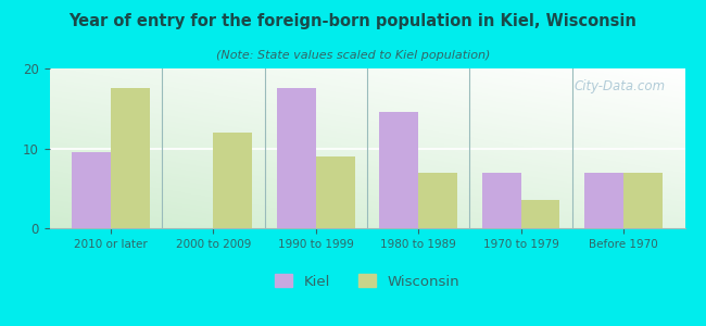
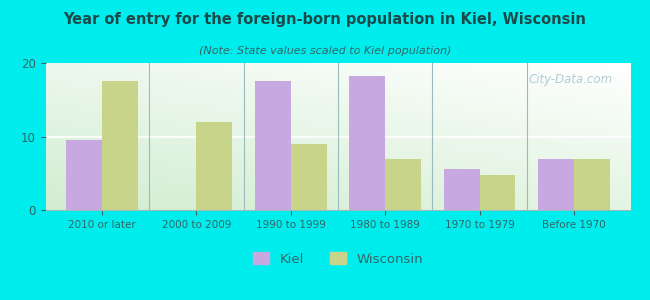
Kiel/1980 to 1989: 14.5 -> 18.2
Kiel/1970 to 1979: 7.0 -> 5.6
Wisconsin/1970 to 1979: 3.5 -> 4.8
